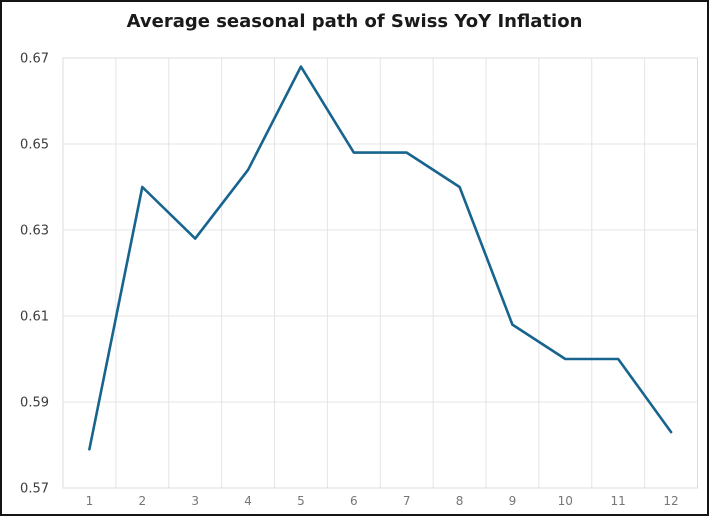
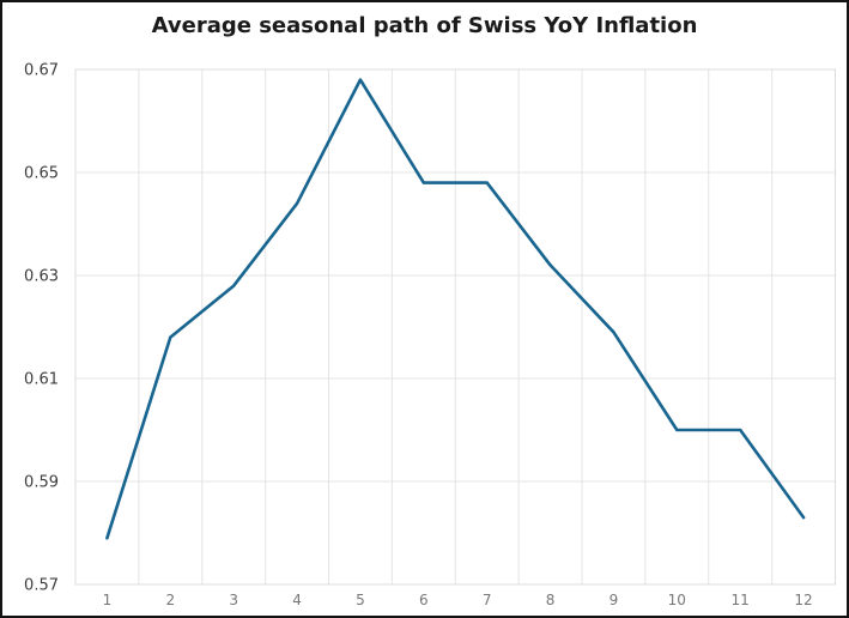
2: 0.640 -> 0.618
8: 0.640 -> 0.632
9: 0.608 -> 0.619
